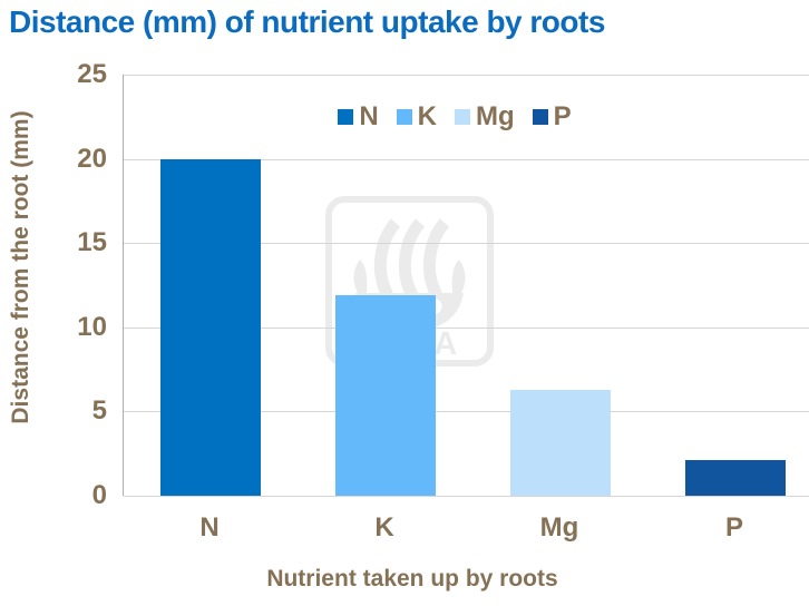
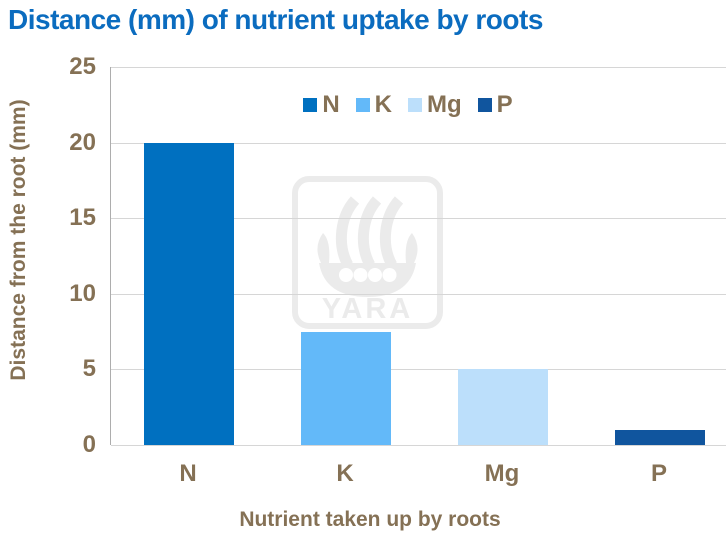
K: 11.9 -> 7.5
Mg: 6.3 -> 5.0
P: 2.1 -> 1.0
